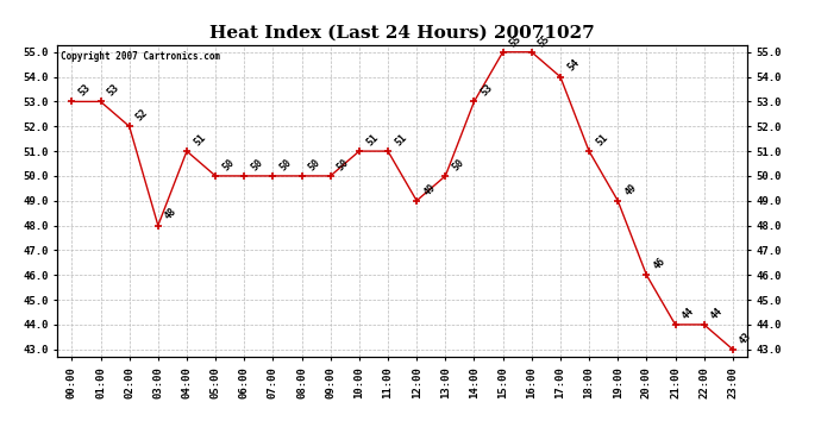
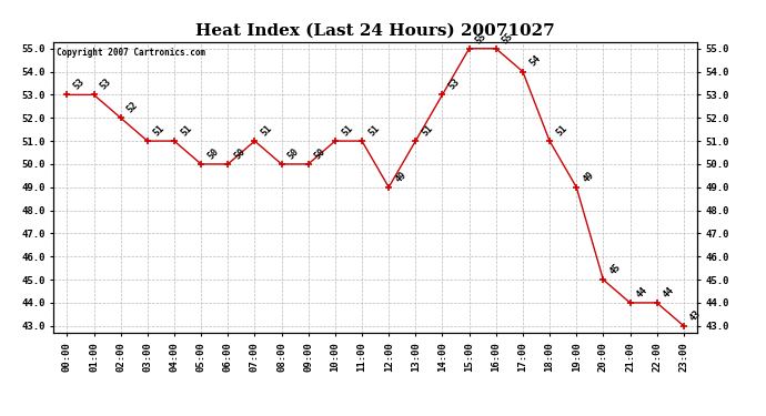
03:00: 48 -> 51
07:00: 50 -> 51
13:00: 50 -> 51
20:00: 46 -> 45
